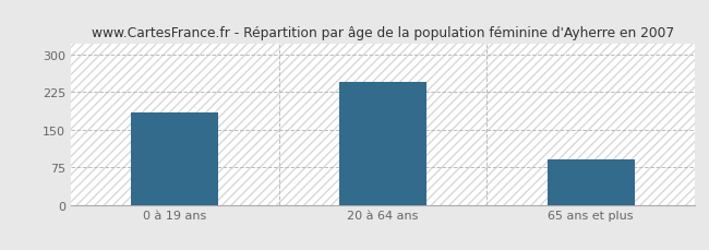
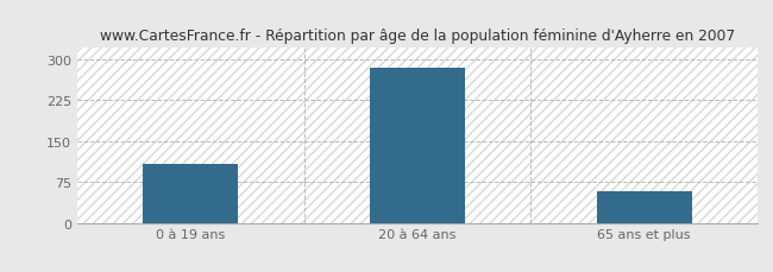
0 à 19 ans: 185 -> 107
20 à 64 ans: 245 -> 283
65 ans et plus: 90 -> 57
